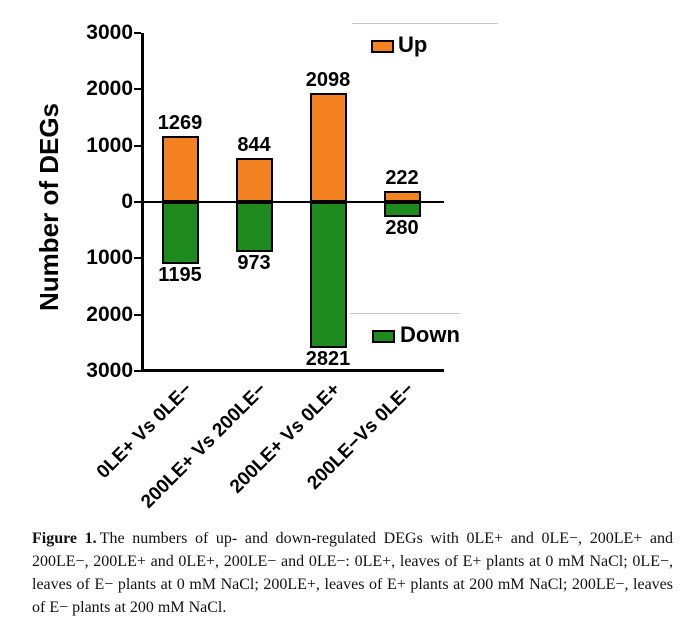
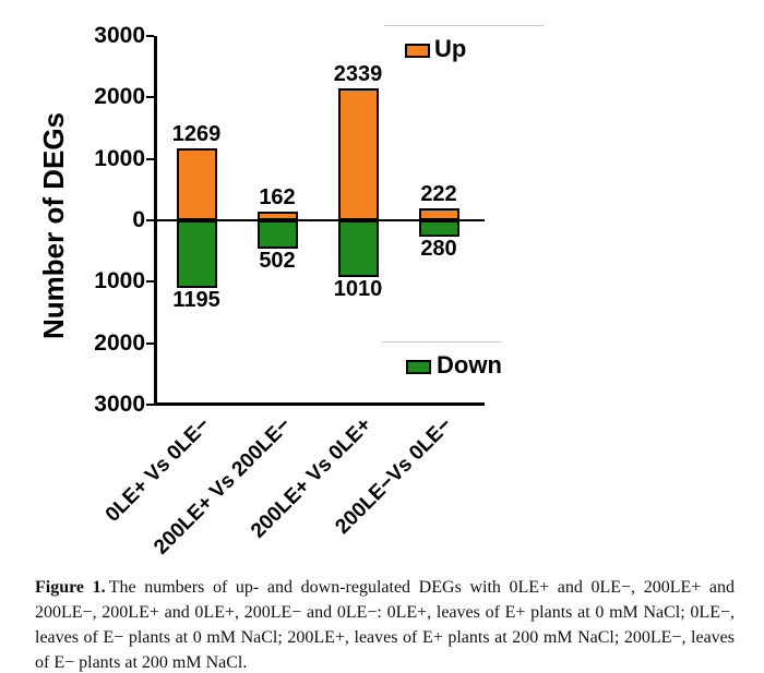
Up/200LE+ Vs 200LE−: 844 -> 162
Down/200LE+ Vs 200LE−: 973 -> 502
Up/200LE+ Vs 0LE+: 2098 -> 2339
Down/200LE+ Vs 0LE+: 2821 -> 1010
